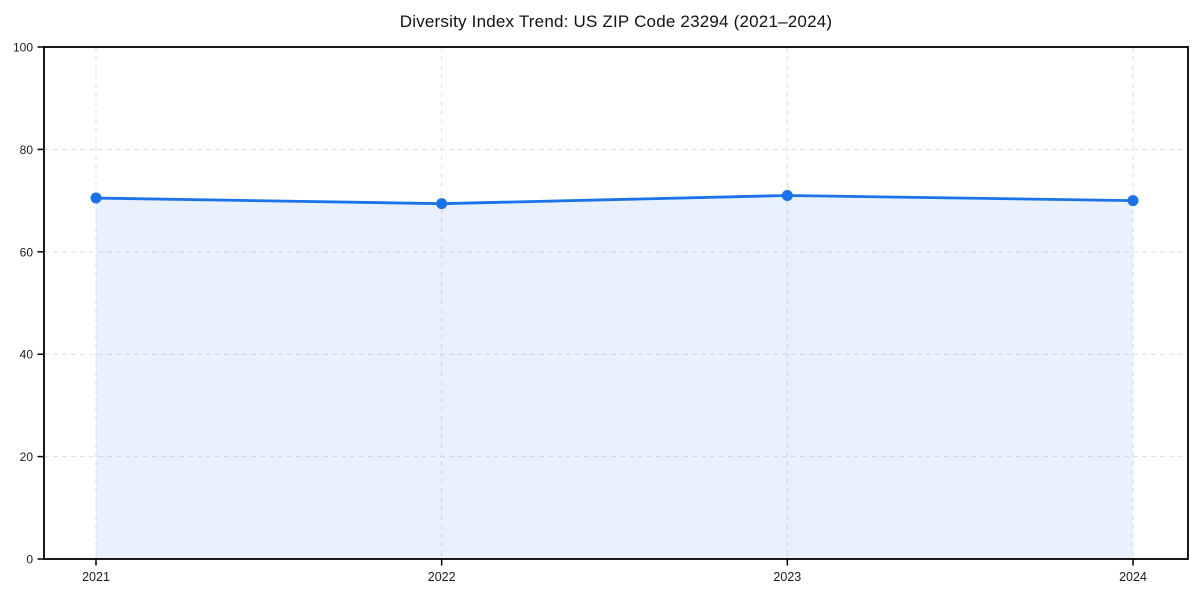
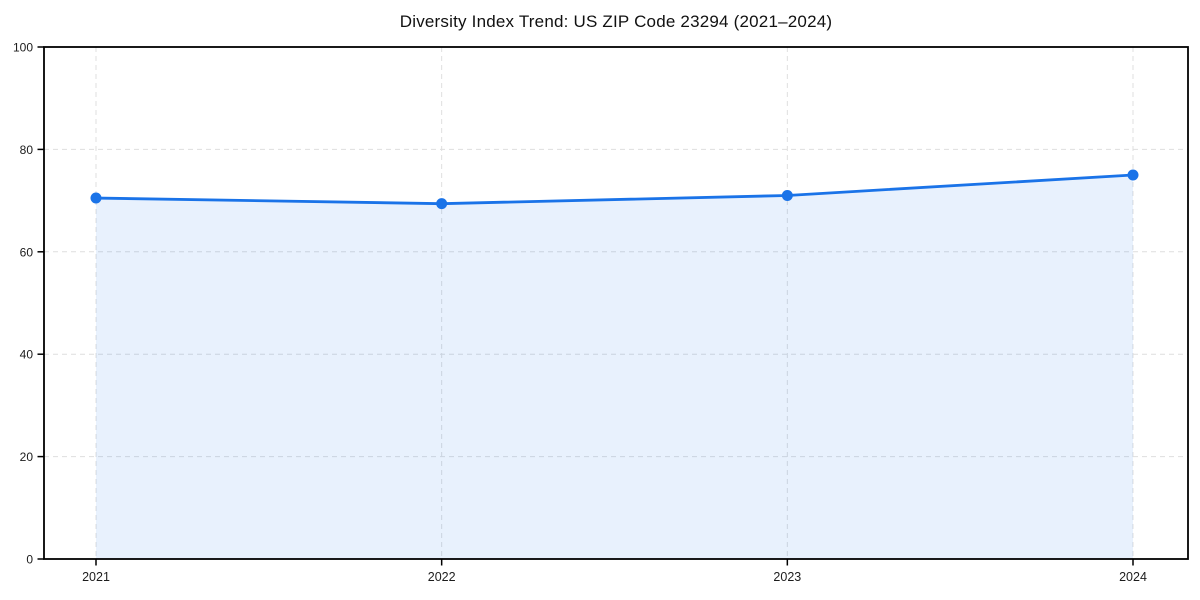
2024: 70 -> 75
